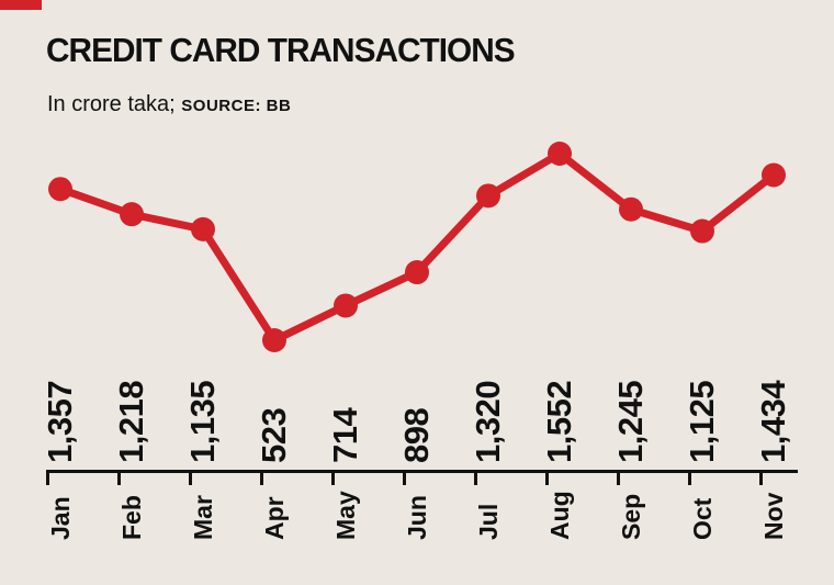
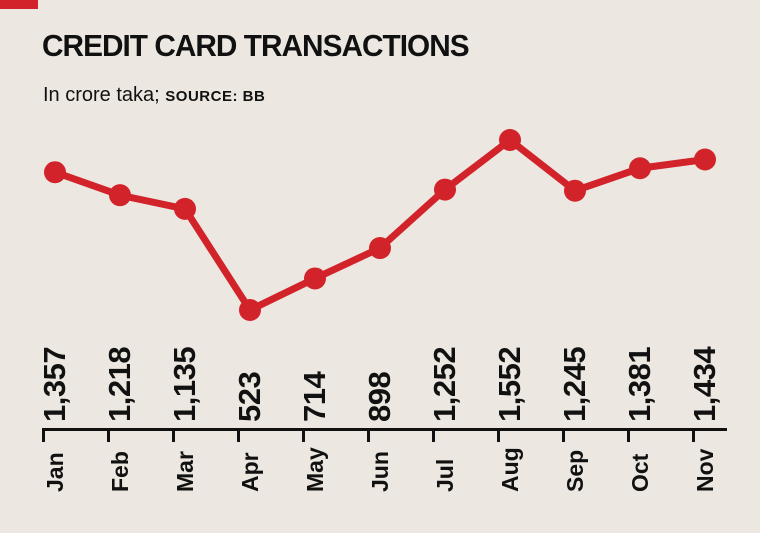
Jul: 1,320 -> 1,252
Oct: 1,125 -> 1,381
